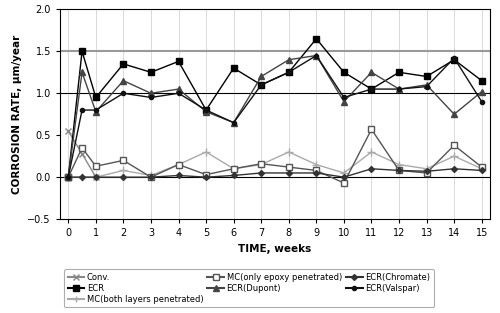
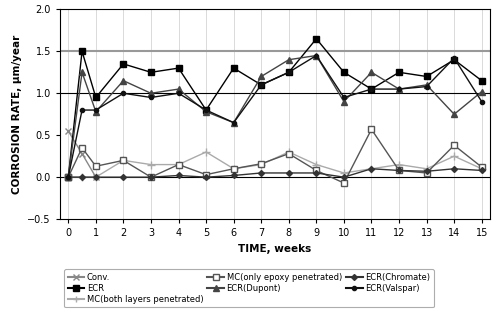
MC(both layers penetrated)/2: 0.08 -> 0.20
MC(both layers penetrated)/3: 0.02 -> 0.15
ECR/4: 1.38 -> 1.30
MC(only epoxy penetrated)/8: 0.12 -> 0.28
MC(both layers penetrated)/11: 0.30 -> 0.10
